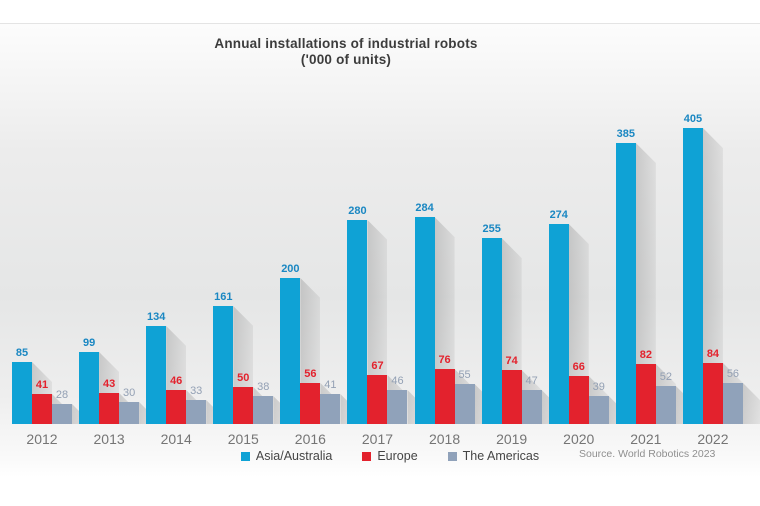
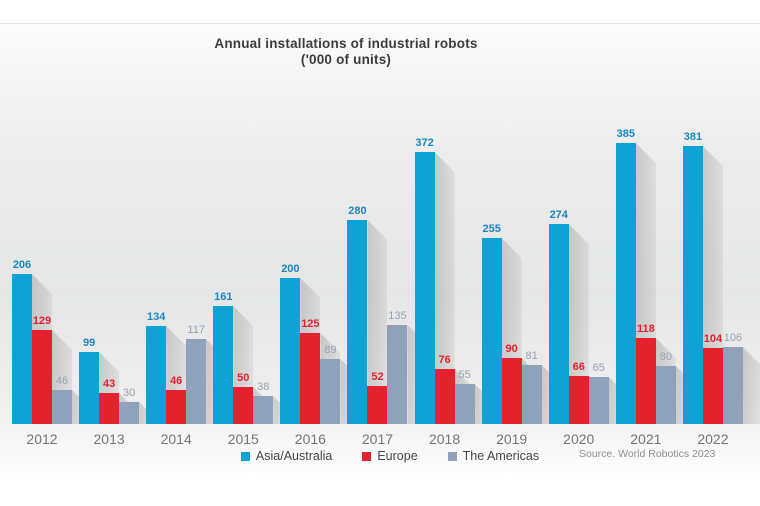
Asia/Australia/2012: 85 -> 206
Europe/2012: 41 -> 129
The Americas/2012: 28 -> 46
The Americas/2014: 33 -> 117
Europe/2016: 56 -> 125
The Americas/2016: 41 -> 89
Europe/2017: 67 -> 52
The Americas/2017: 46 -> 135
Asia/Australia/2018: 284 -> 372
Europe/2019: 74 -> 90
The Americas/2019: 47 -> 81
The Americas/2020: 39 -> 65
Europe/2021: 82 -> 118
The Americas/2021: 52 -> 80
Asia/Australia/2022: 405 -> 381
Europe/2022: 84 -> 104
The Americas/2022: 56 -> 106
